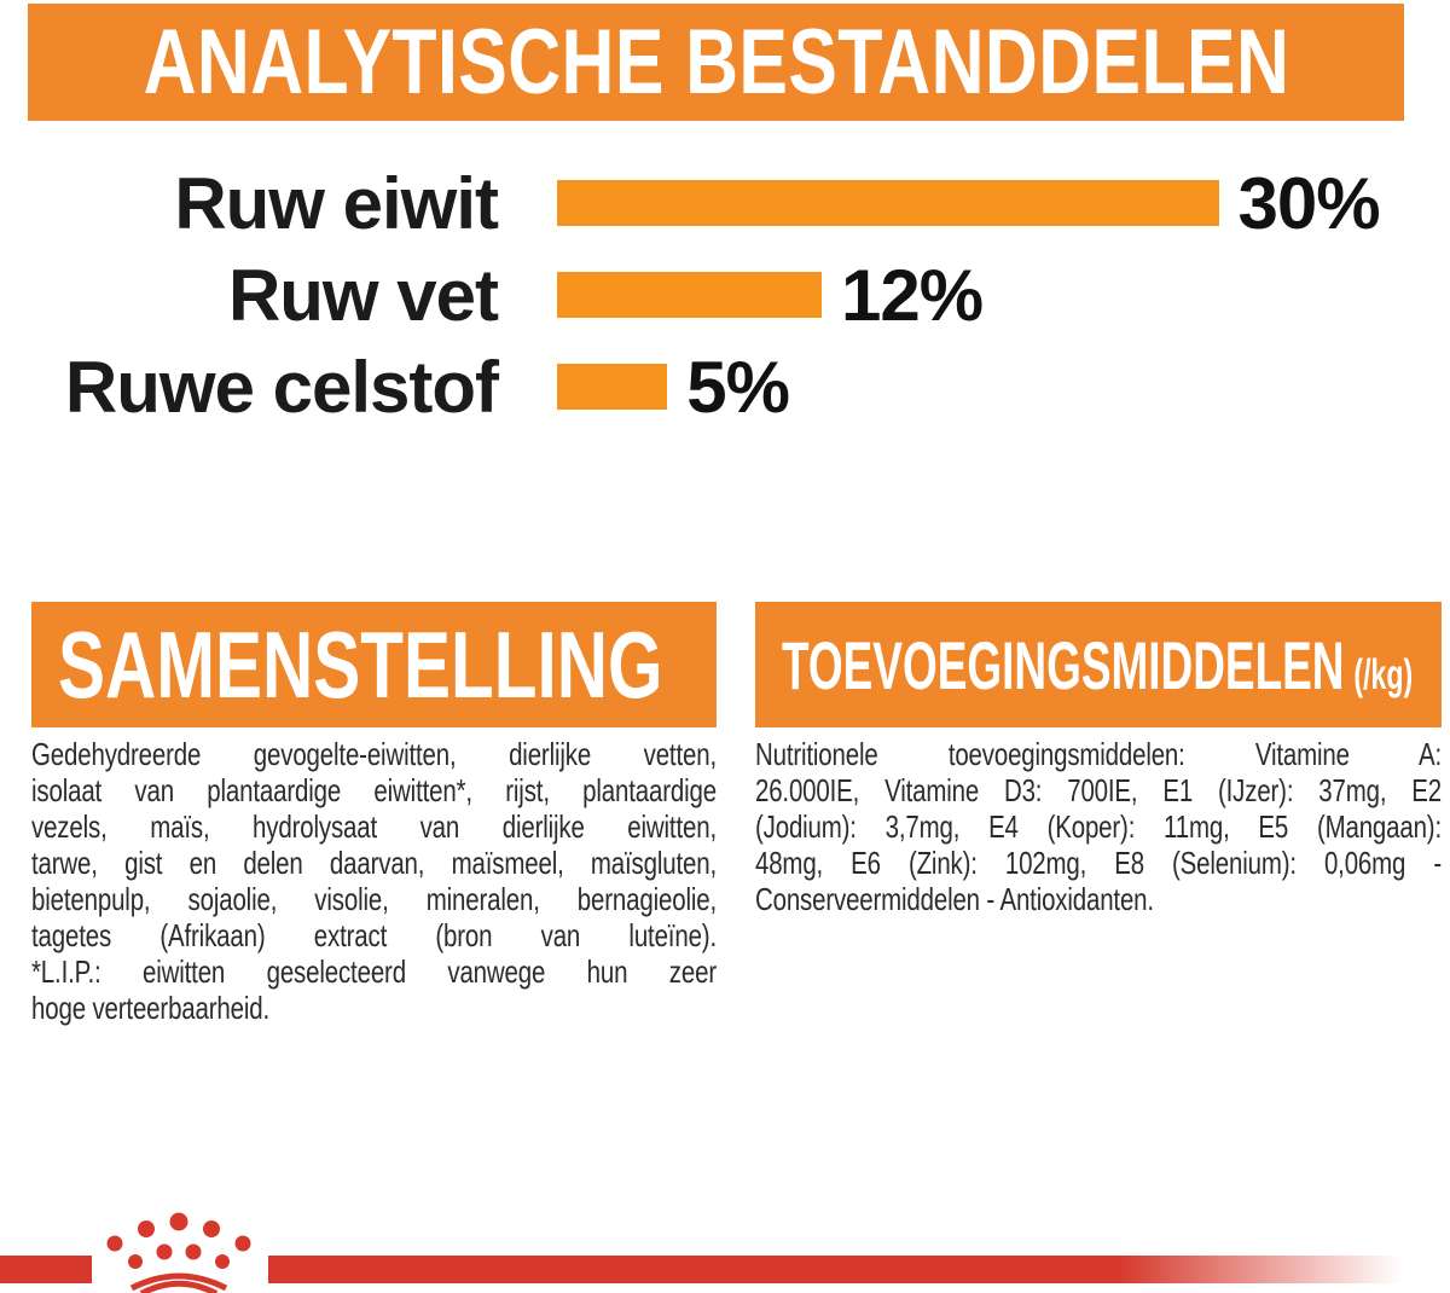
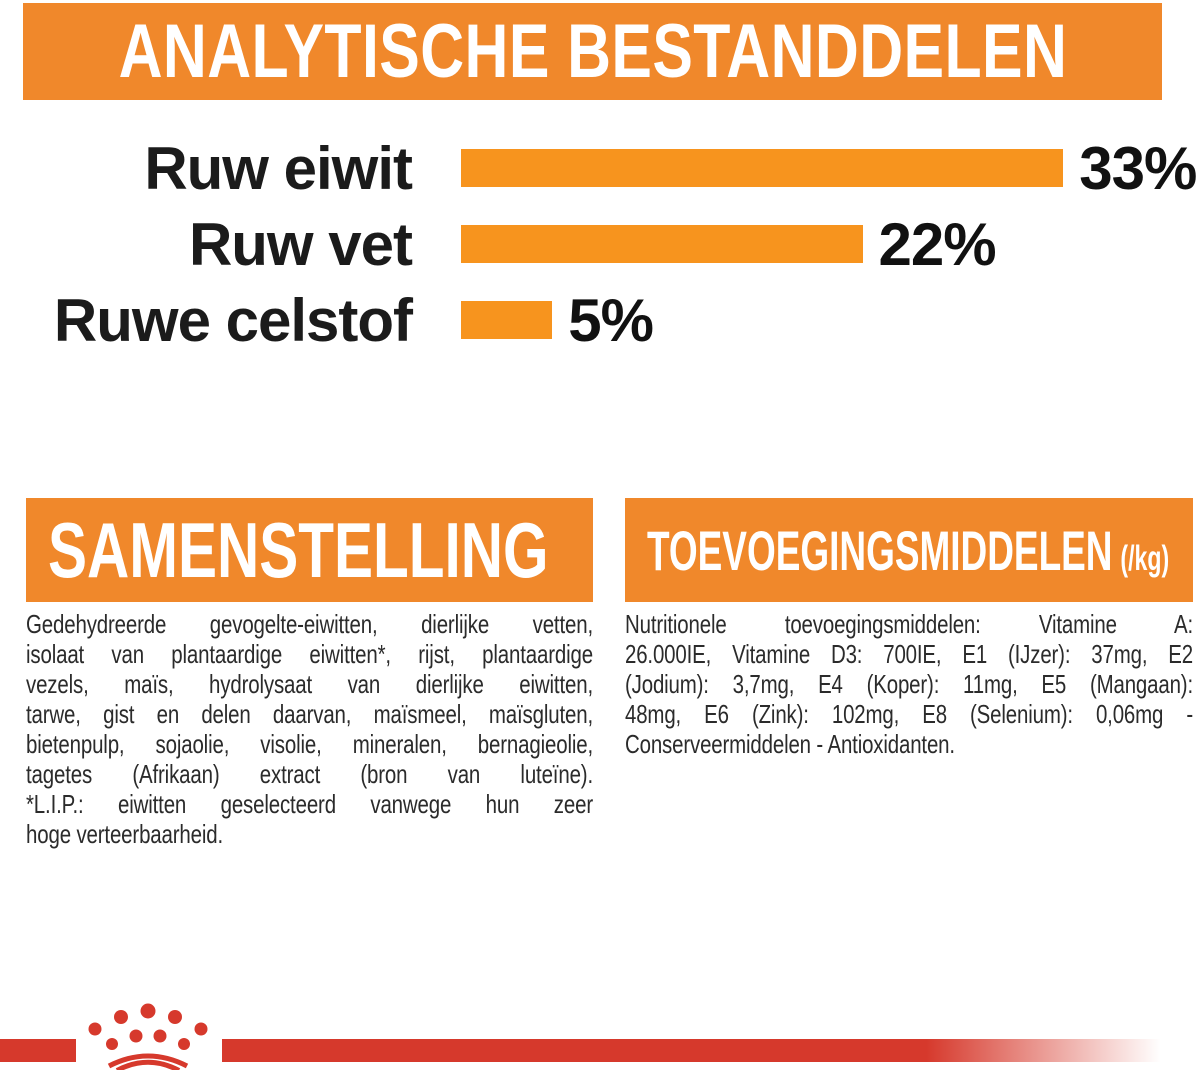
Ruw eiwit: 30% -> 33%
Ruw vet: 12% -> 22%
